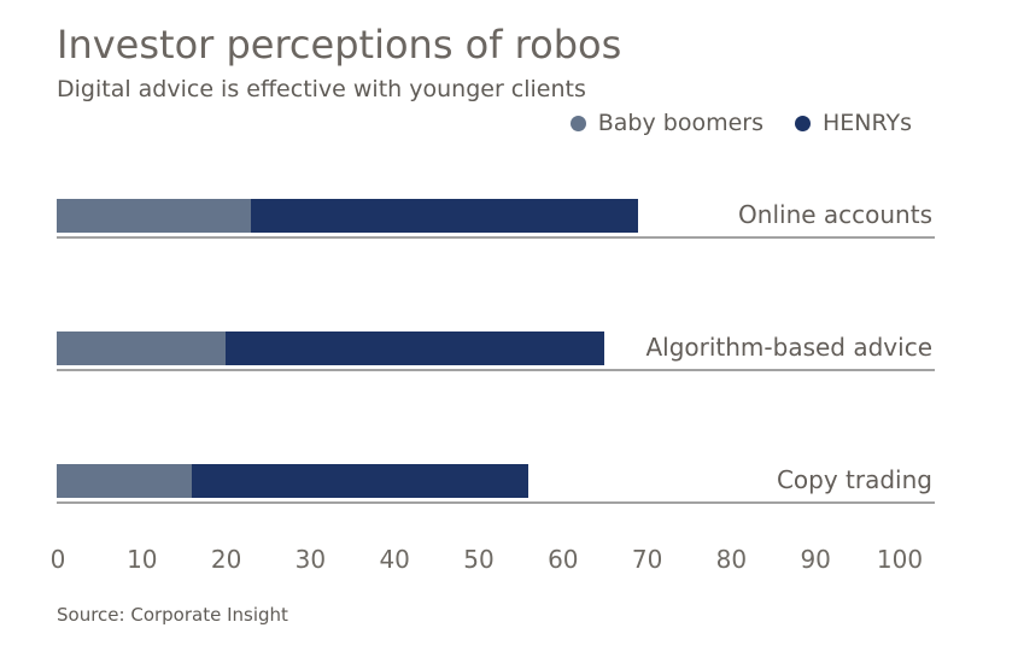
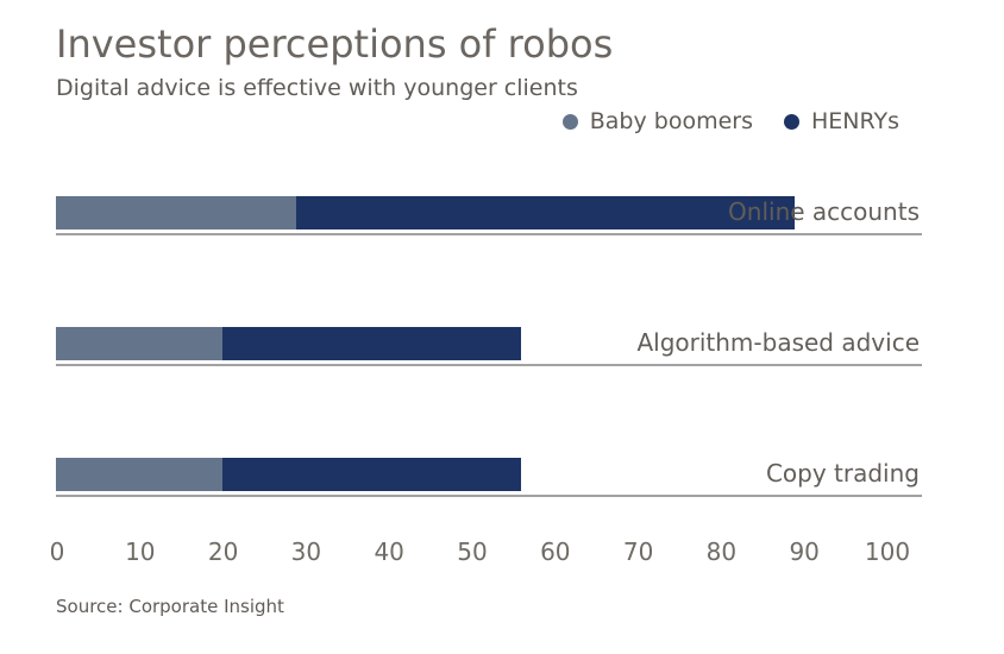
Baby boomers/Online accounts: 23 -> 29
HENRYs/Online accounts: 69 -> 89
HENRYs/Algorithm-based advice: 65 -> 56
Baby boomers/Copy trading: 16 -> 20
